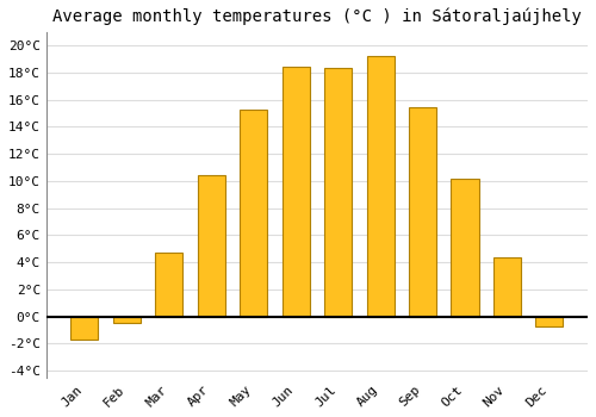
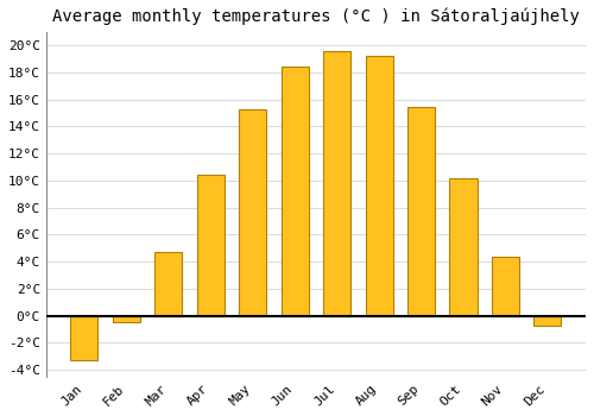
Jan: -1.7°C -> -3.3°C
Jul: 18.3°C -> 19.6°C
